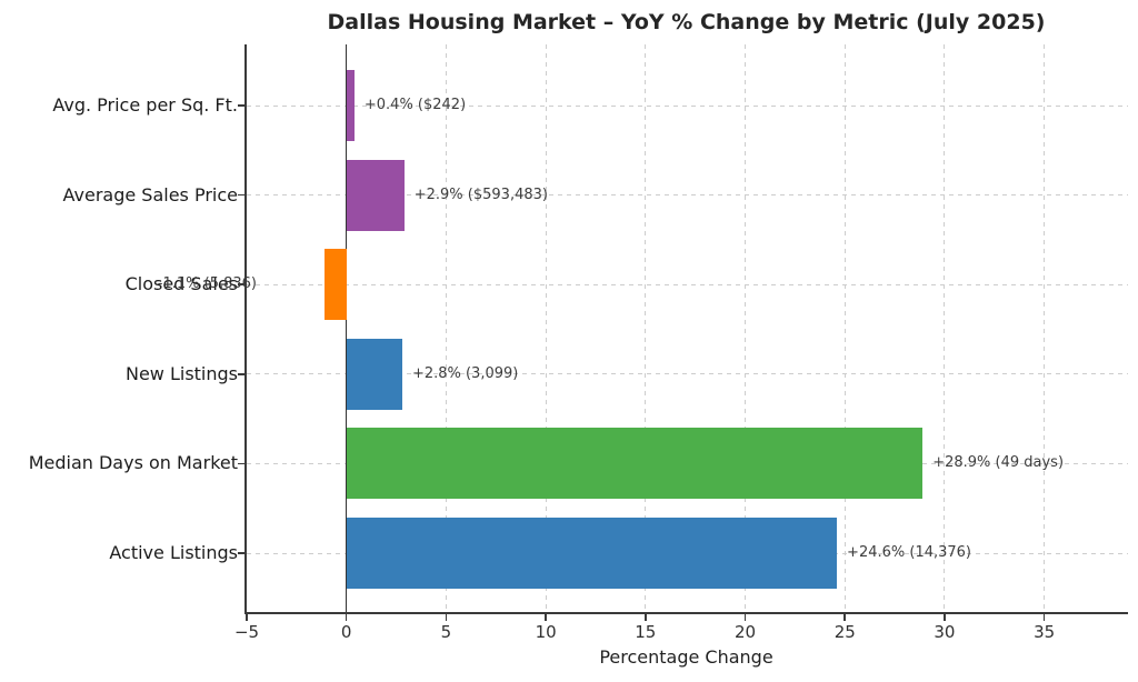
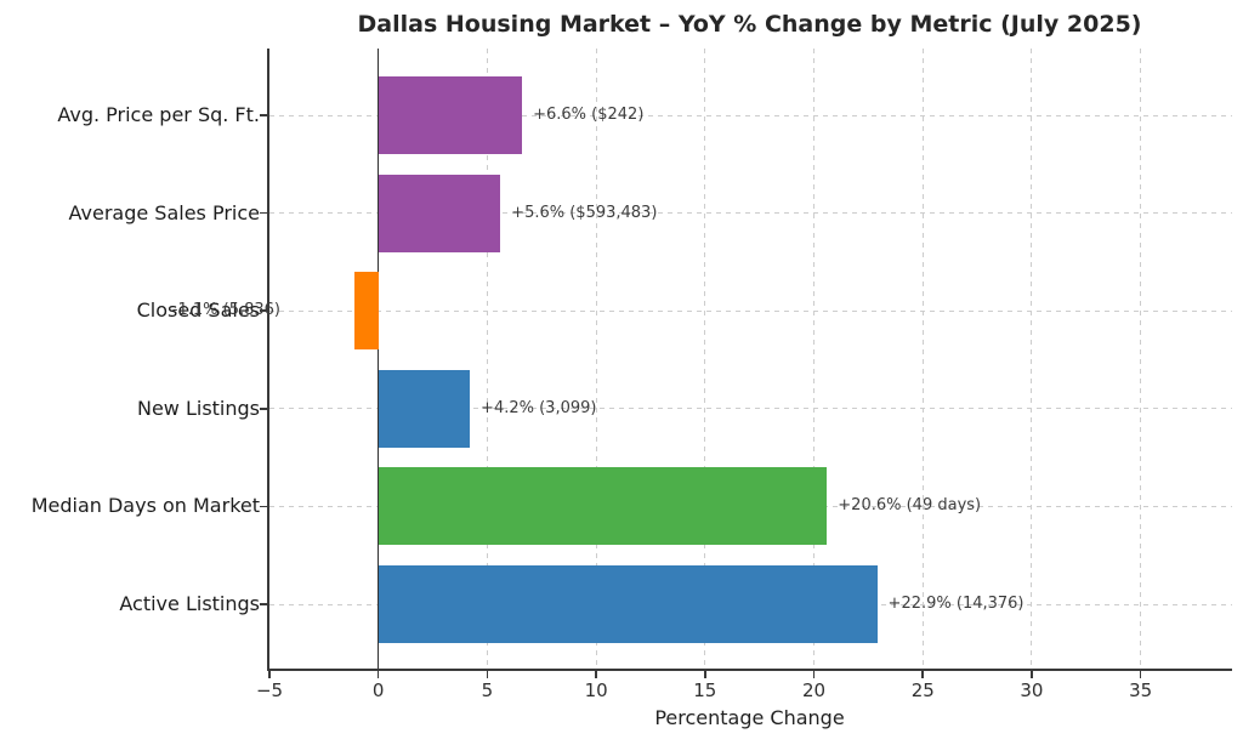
Avg. Price per Sq. Ft.: +0.4% -> +6.6%
Average Sales Price: +2.9% -> +5.6%
New Listings: +2.8% -> +4.2%
Median Days on Market: +28.9% -> +20.6%
Active Listings: +24.6% -> +22.9%
